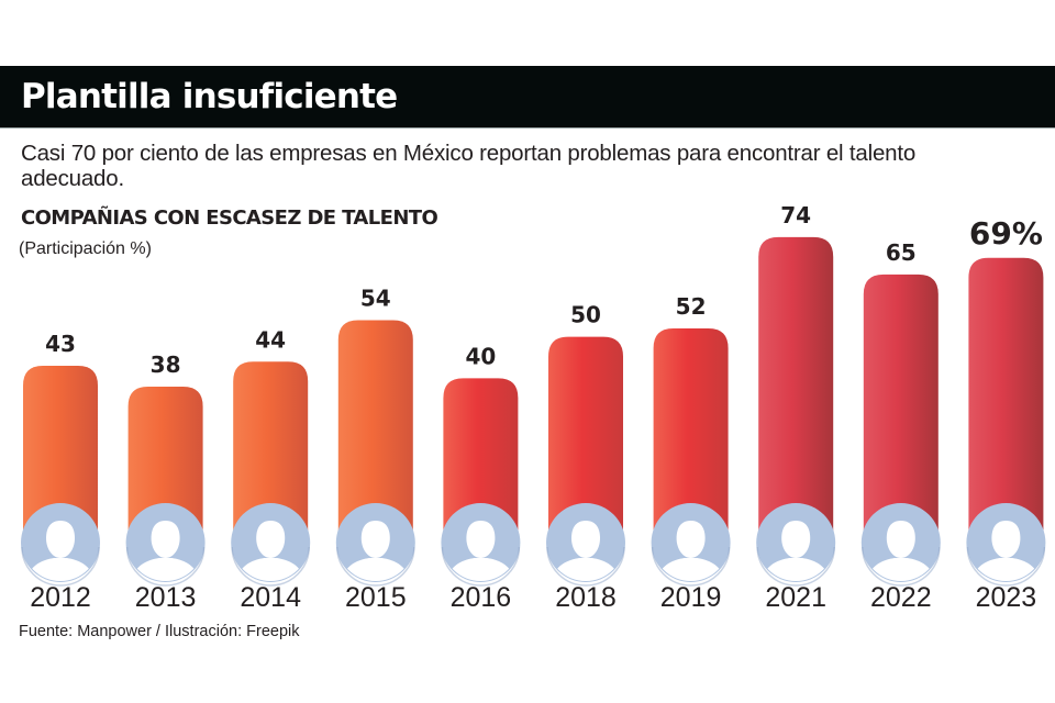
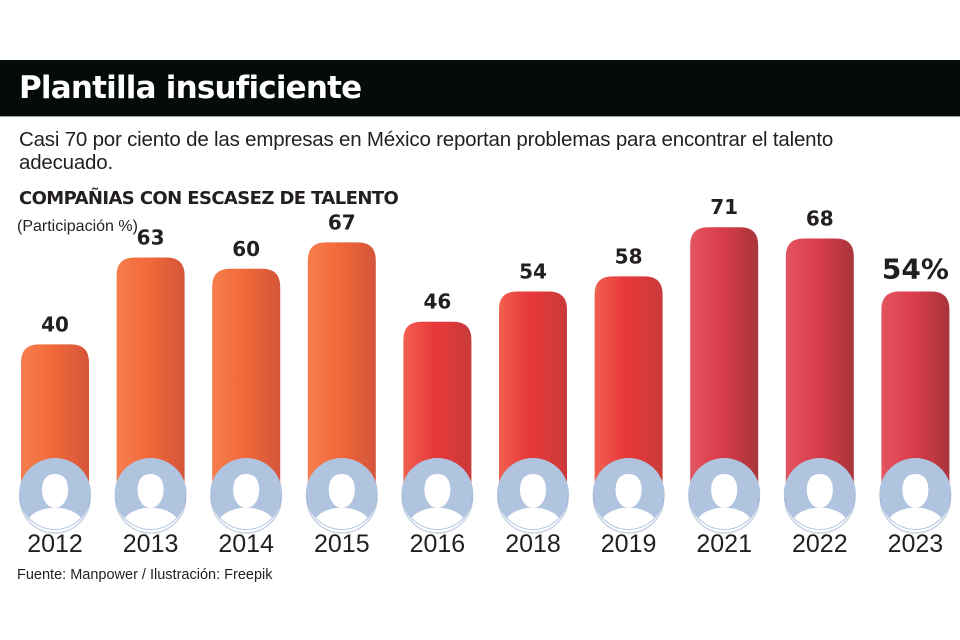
2012: 43 -> 40
2013: 38 -> 63
2014: 44 -> 60
2015: 54 -> 67
2016: 40 -> 46
2018: 50 -> 54
2019: 52 -> 58
2021: 74 -> 71
2022: 65 -> 68
2023: 69% -> 54%
